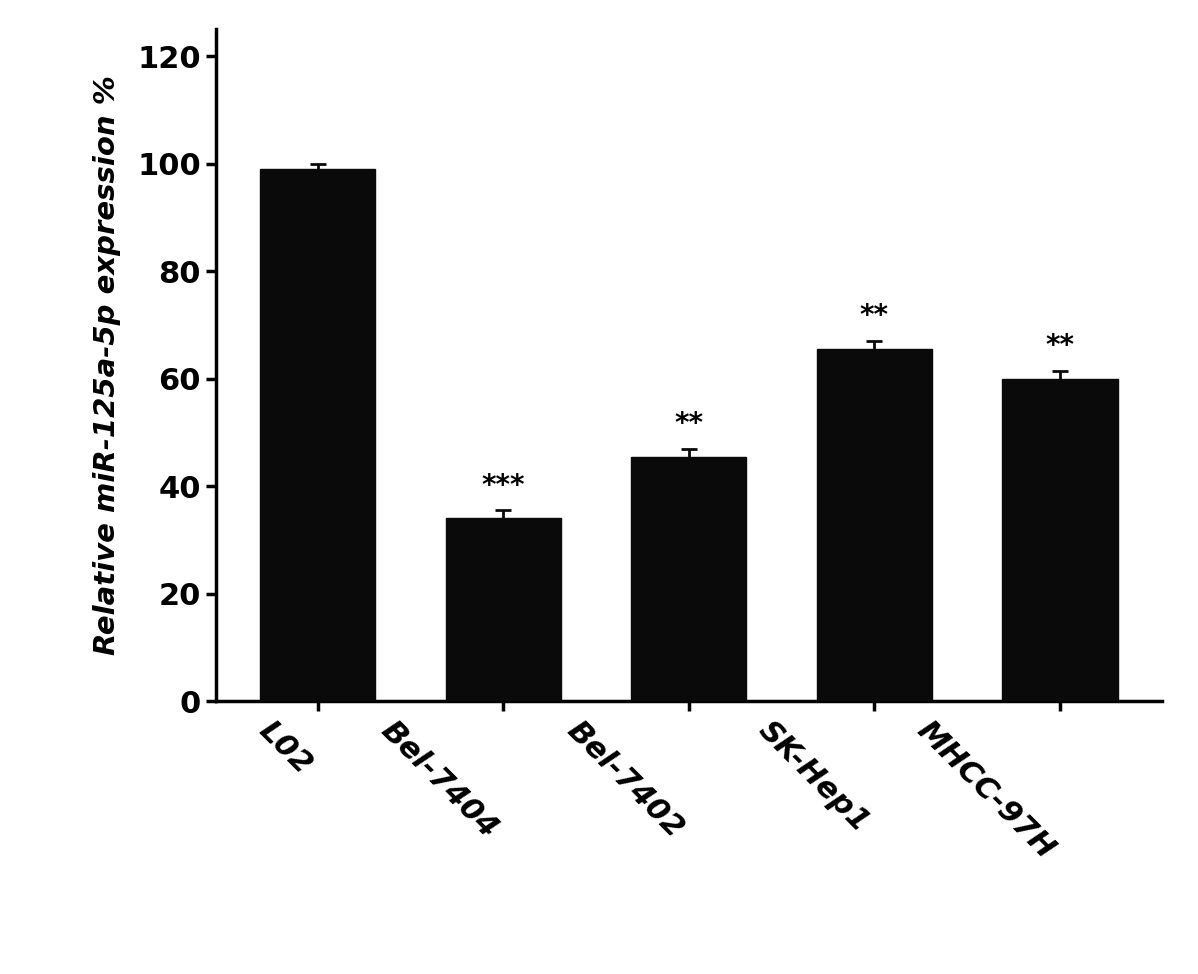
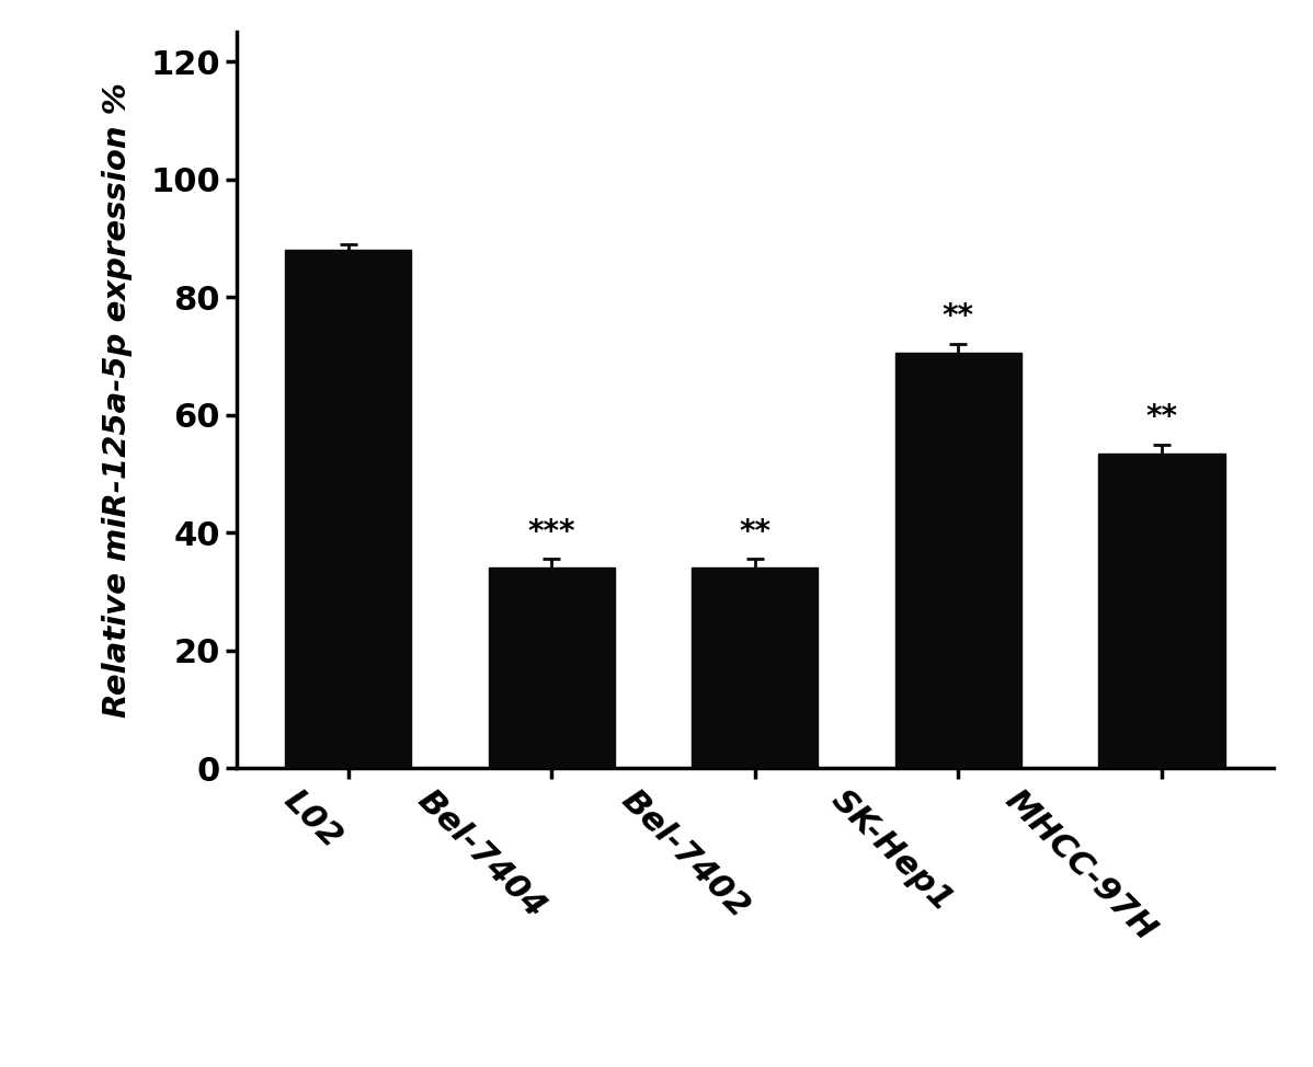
L02: 99.0 -> 88.0
Bel-7402: 45.5 -> 34.0
SK-Hep1: 65.5 -> 70.6
MHCC-97H: 60.0 -> 53.4
